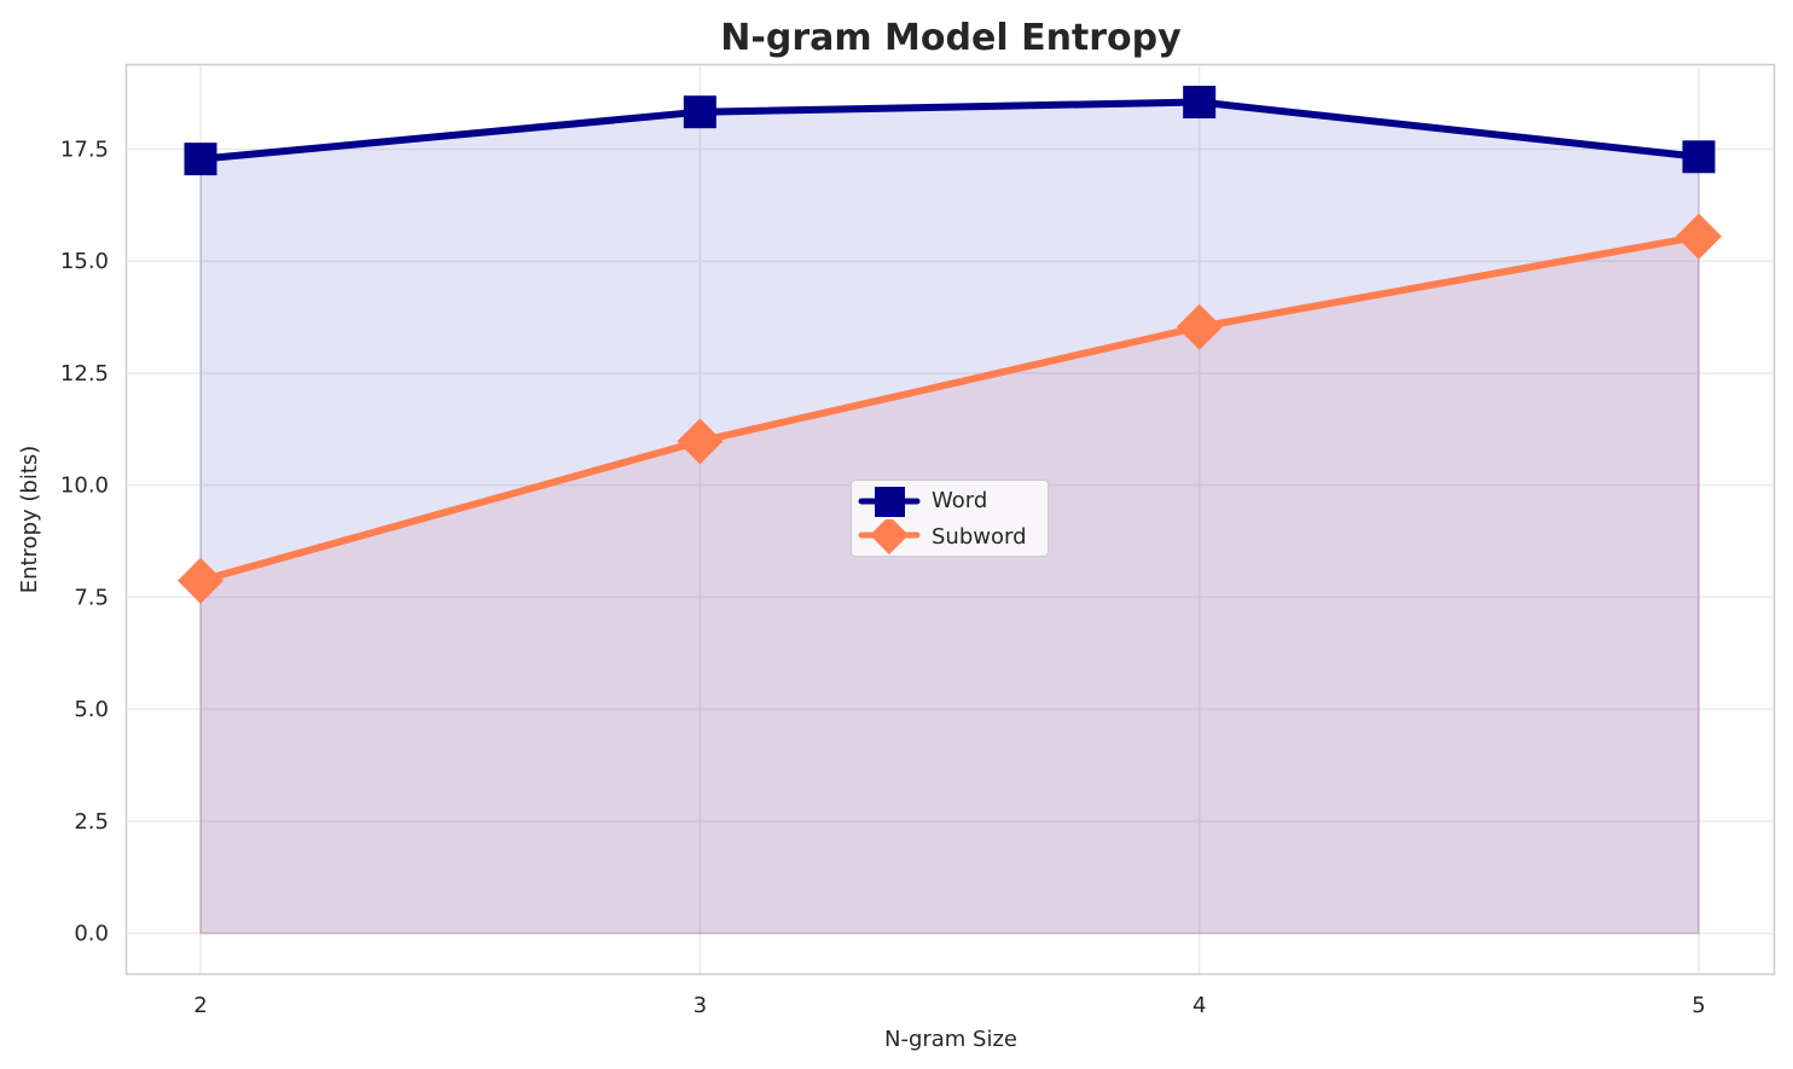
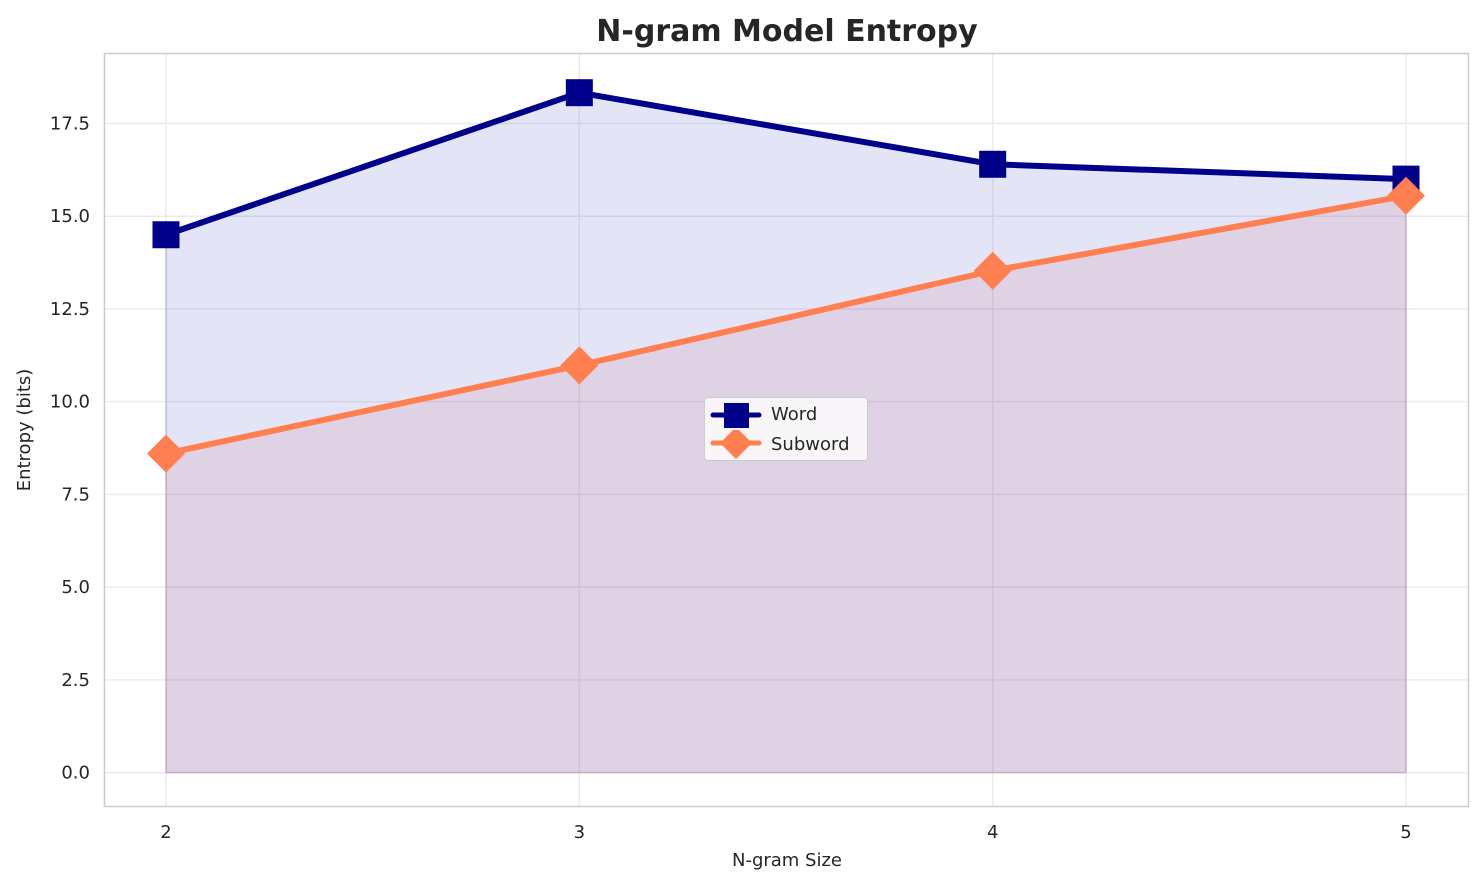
Word/2: 17.3 -> 14.5
Subword/2: 7.9 -> 8.6
Word/4: 18.6 -> 16.4
Word/5: 17.3 -> 16.0
